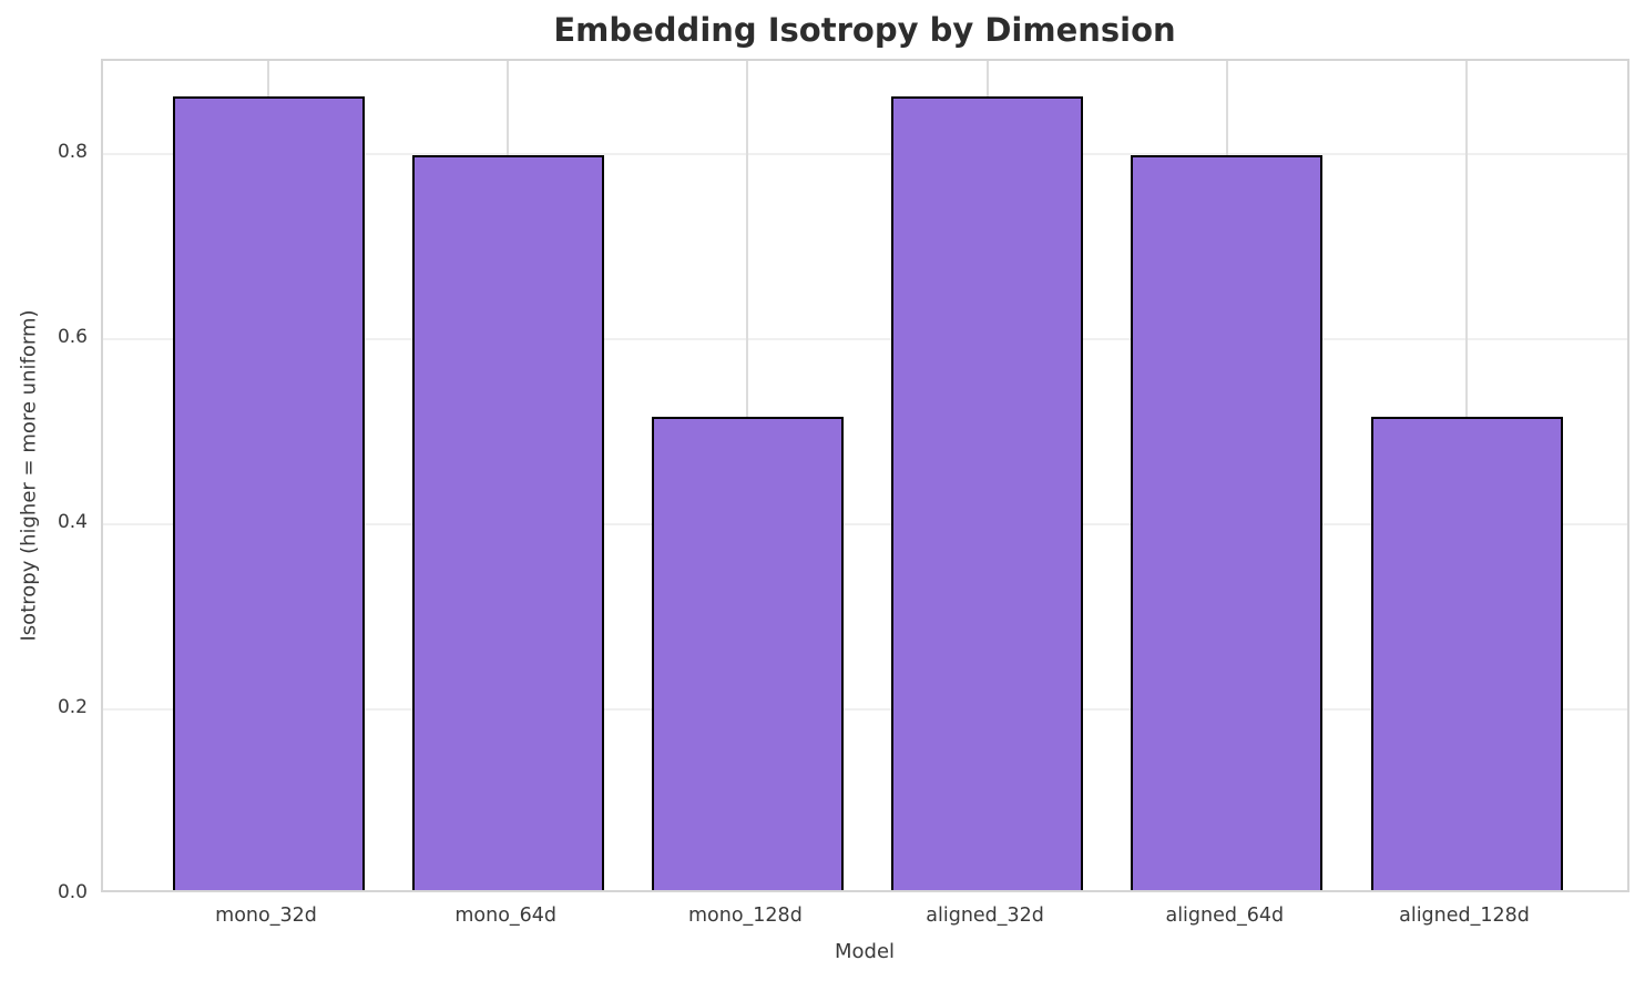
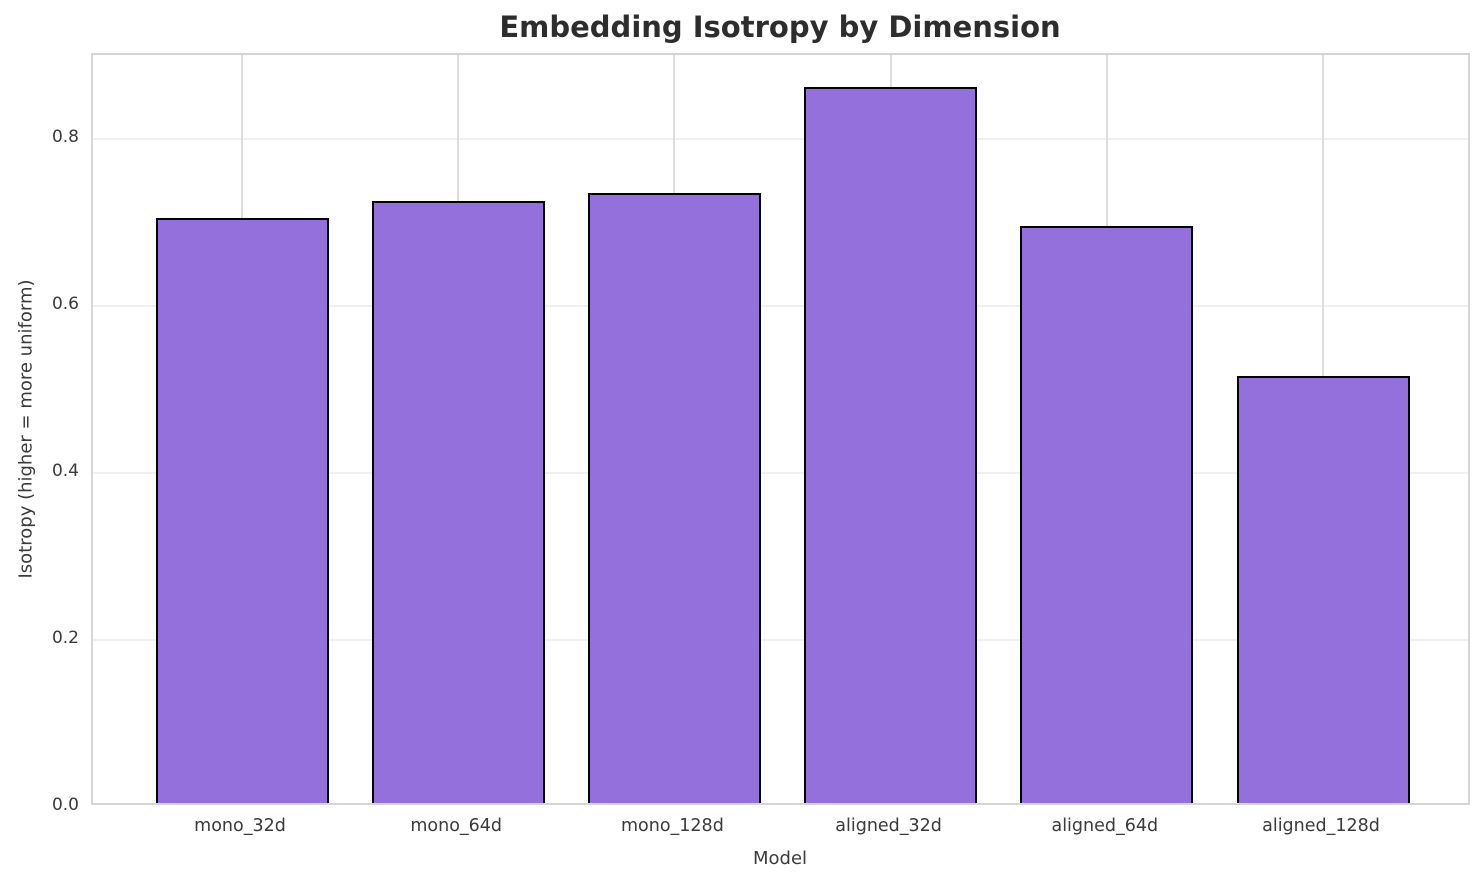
mono_32d: 0.86 -> 0.70
mono_64d: 0.79 -> 0.72
mono_128d: 0.51 -> 0.73
aligned_64d: 0.79 -> 0.69
